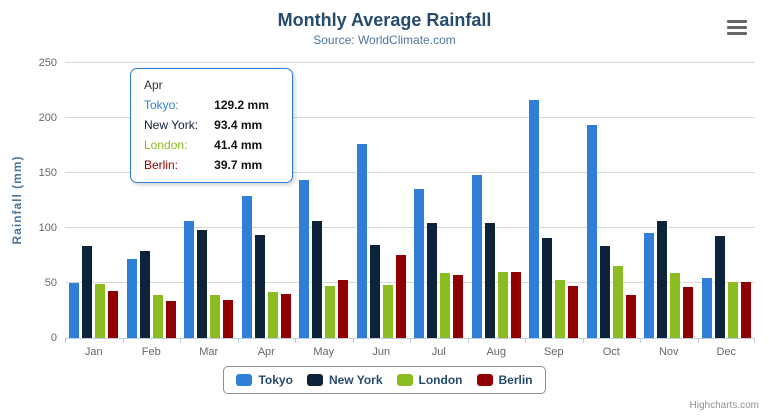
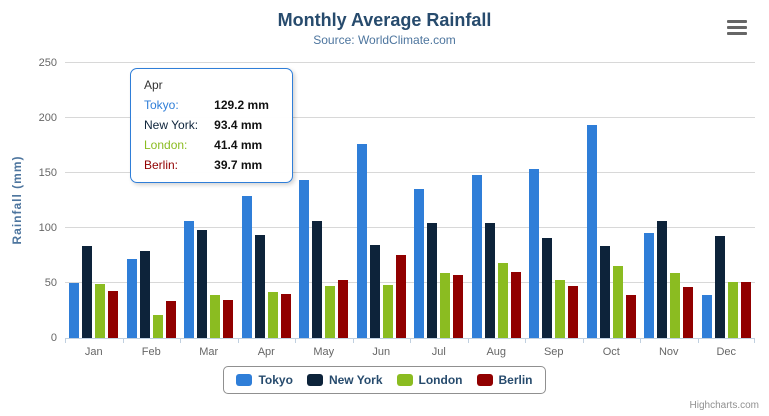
London/Feb: 39 -> 21
London/Aug: 60 -> 68
Tokyo/Sep: 216 -> 154
Tokyo/Dec: 54 -> 39
